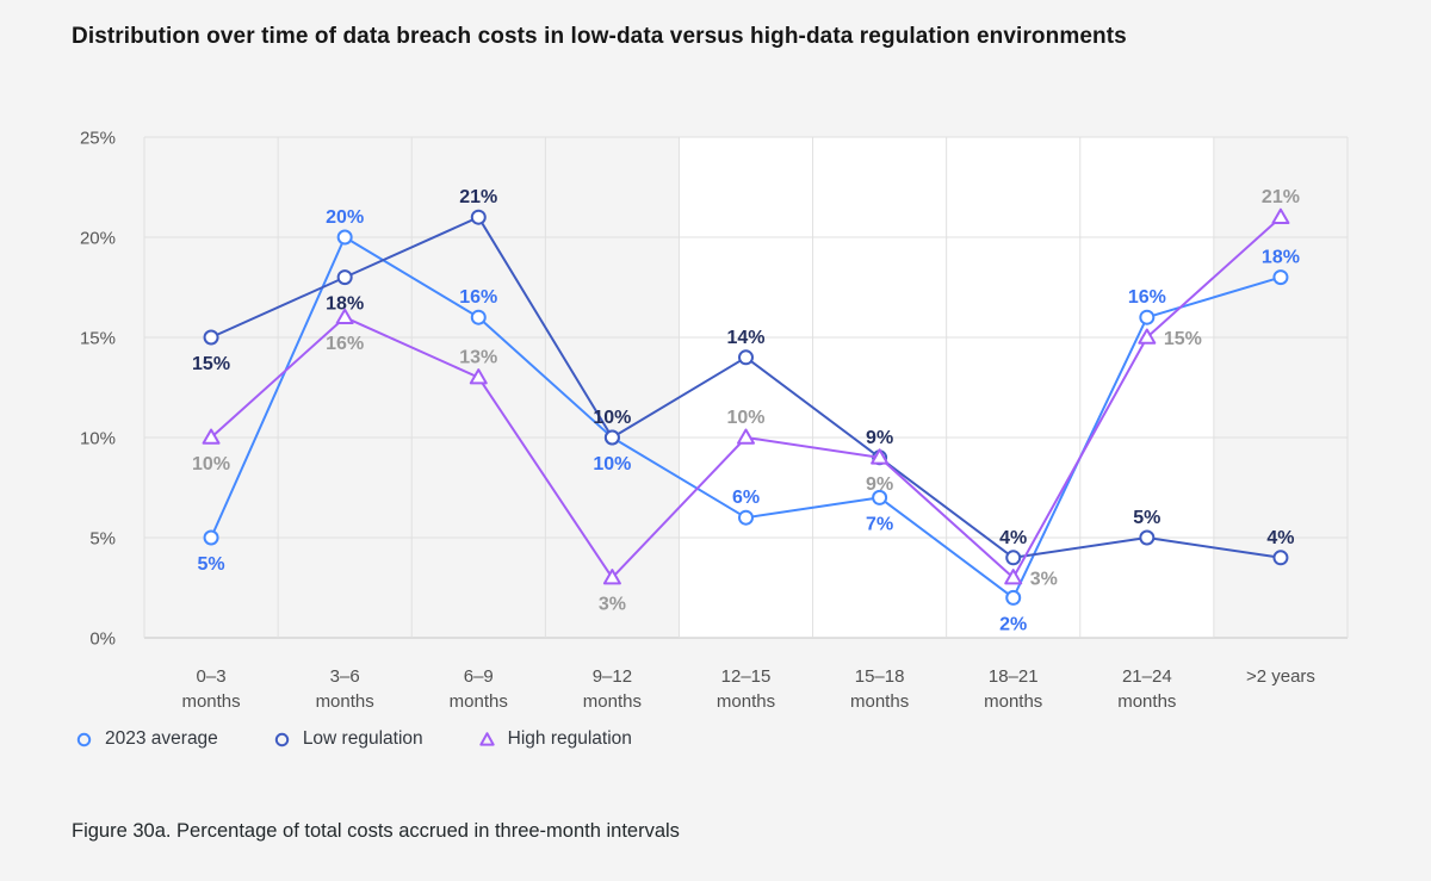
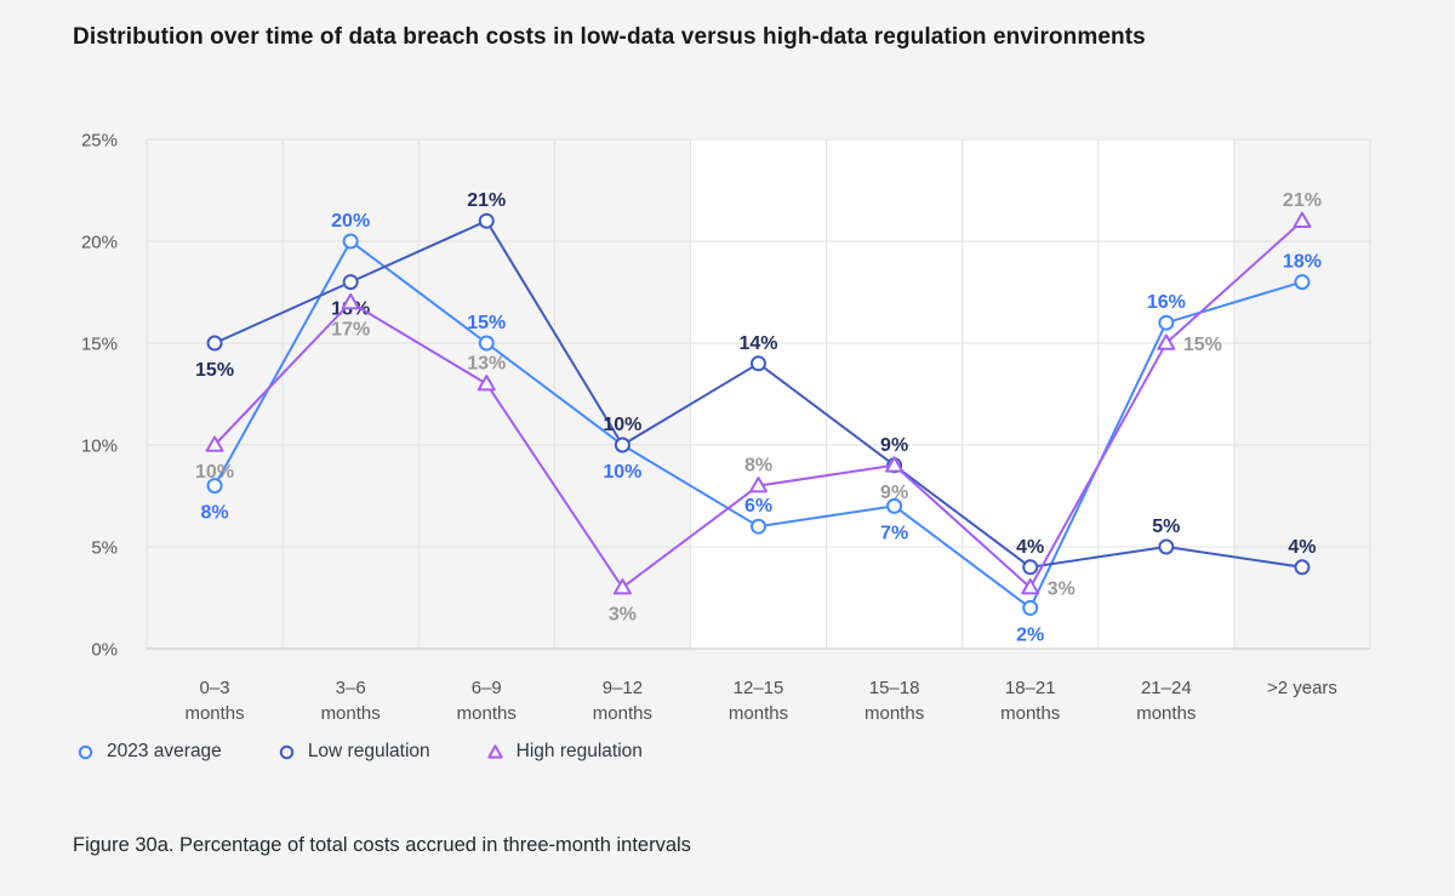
2023 average/0–3 months: 5% -> 8%
High regulation/3–6 months: 16% -> 17%
2023 average/6–9 months: 16% -> 15%
High regulation/12–15 months: 10% -> 8%
